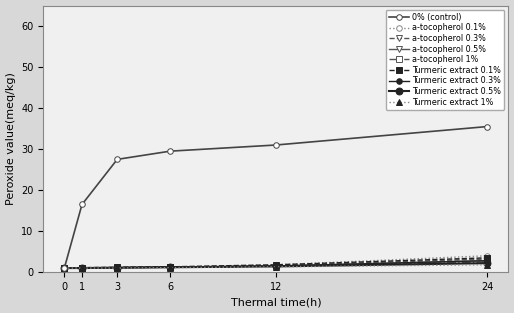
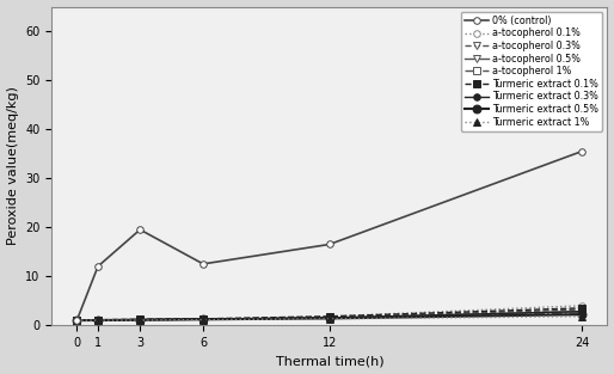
0% (control)/1: 16.5 -> 12.0
0% (control)/3: 27.5 -> 19.5
0% (control)/6: 29.5 -> 12.5
0% (control)/12: 31.0 -> 16.5
